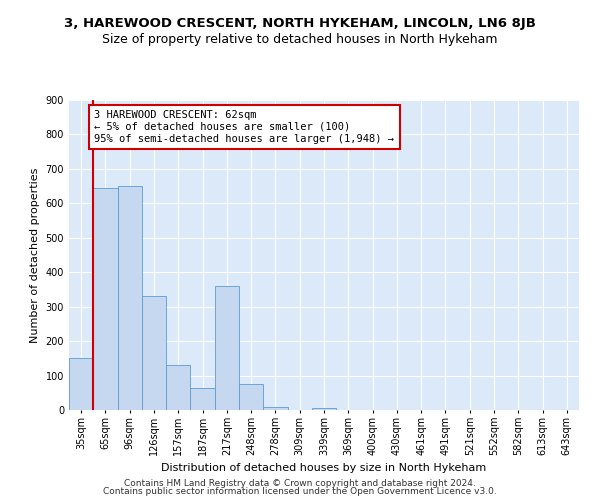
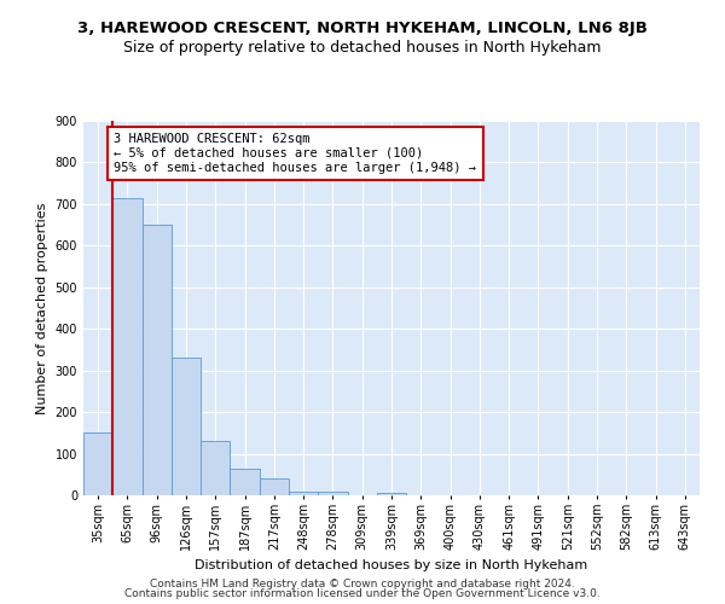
65sqm: 645 -> 715
217sqm: 360 -> 40
248sqm: 75 -> 10
